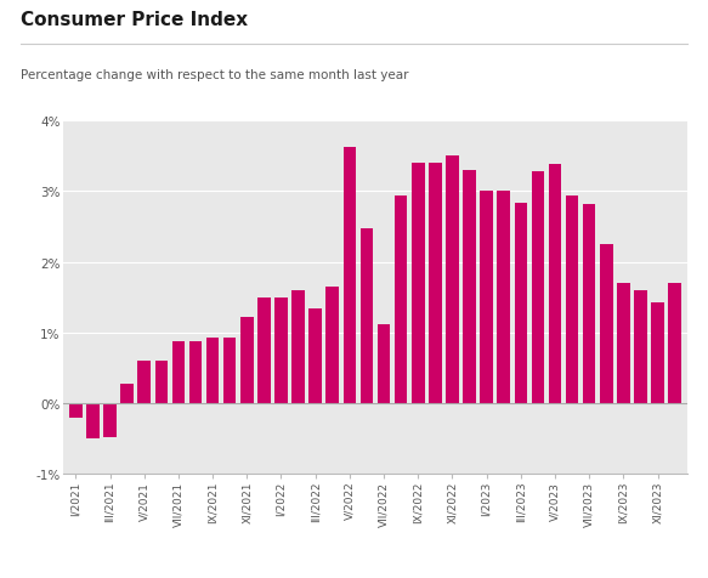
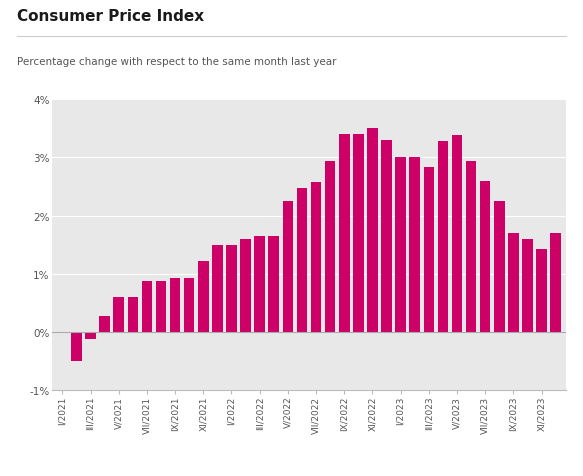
I/2021: -0.20% -> -0.02%
III/2021: -0.48% -> -0.12%
III/2022: 1.34% -> 1.65%
V/2022: 3.62% -> 2.25%
VII/2022: 1.12% -> 2.57%
VII/2023: 2.82% -> 2.60%
